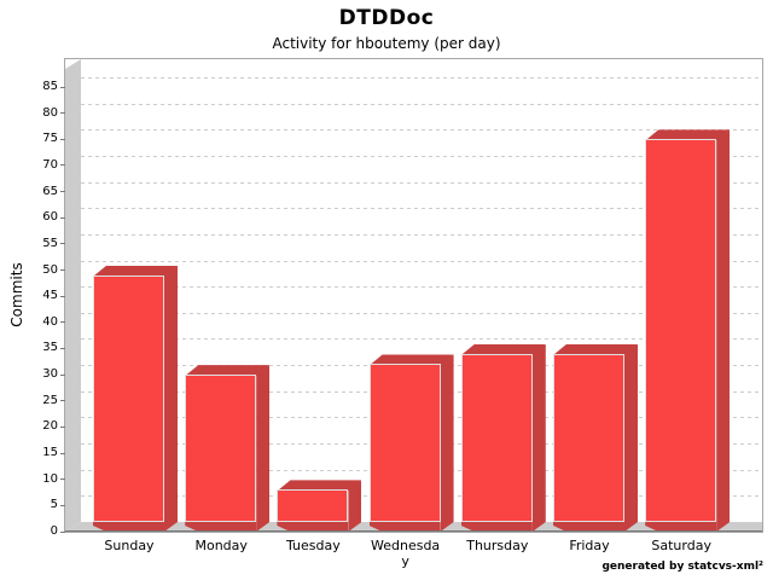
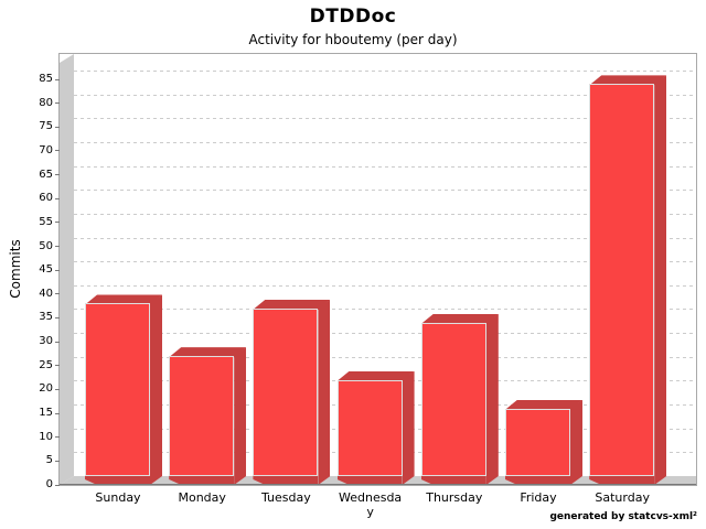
Sunday: 49 -> 38
Monday: 30 -> 27
Tuesday: 8 -> 37
Wednesday: 32 -> 22
Friday: 34 -> 16
Saturday: 75 -> 84
